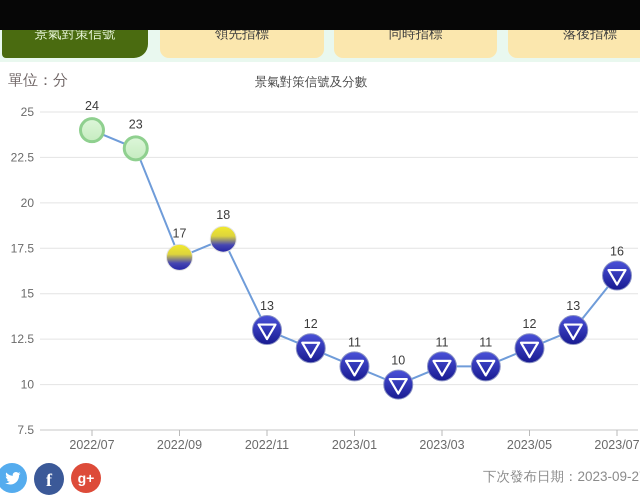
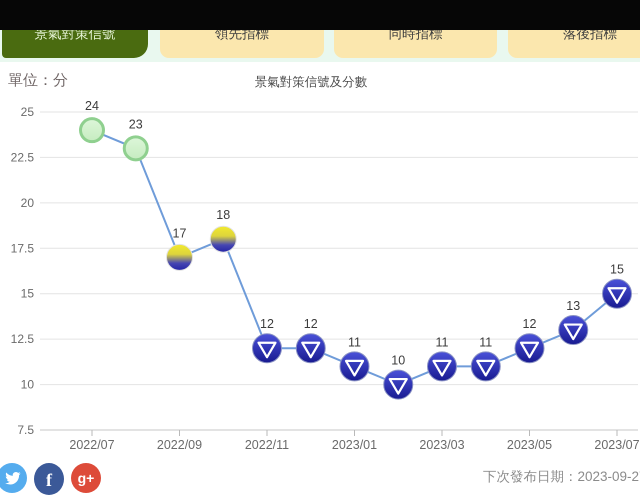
2022/11: 13 -> 12
2023/07: 16 -> 15
